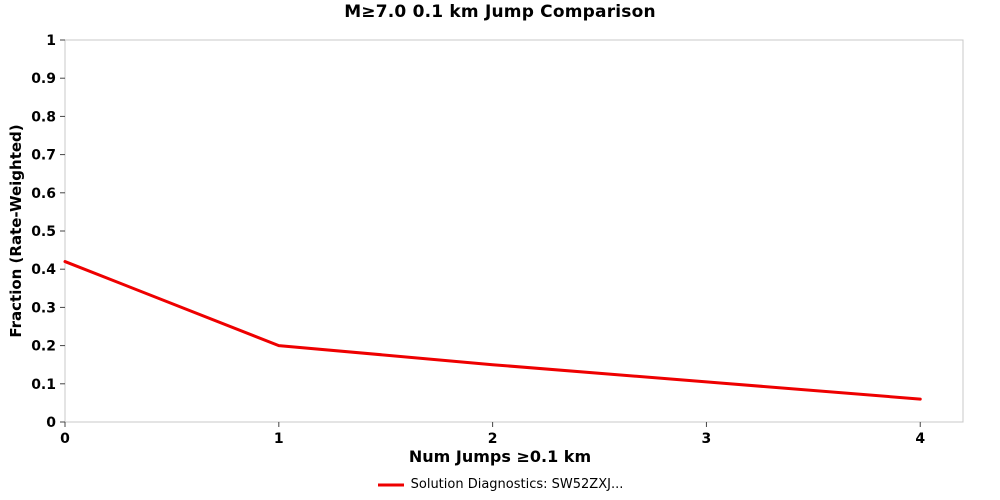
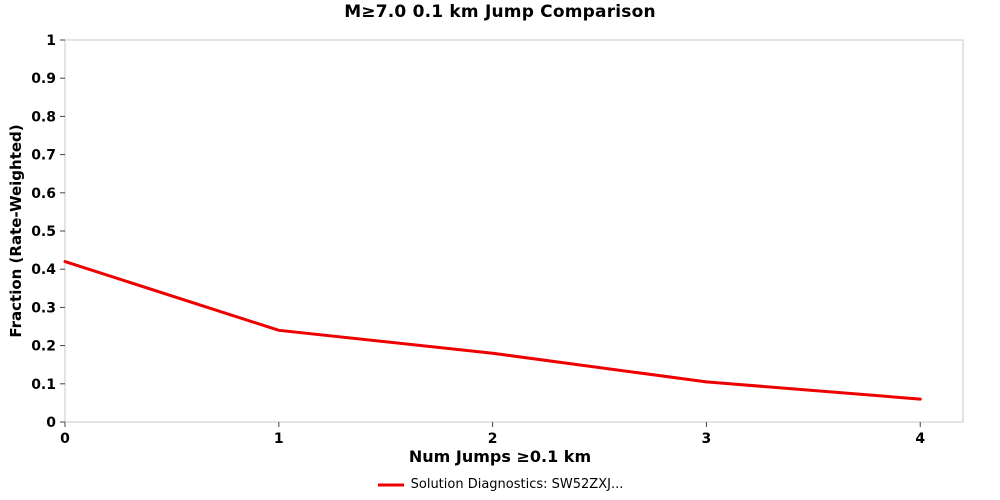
1: 0.20 -> 0.24
2: 0.15 -> 0.18
